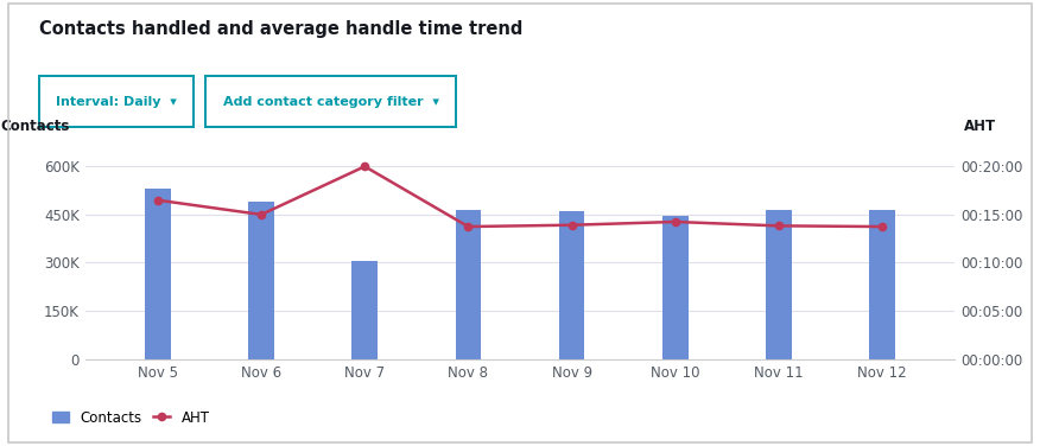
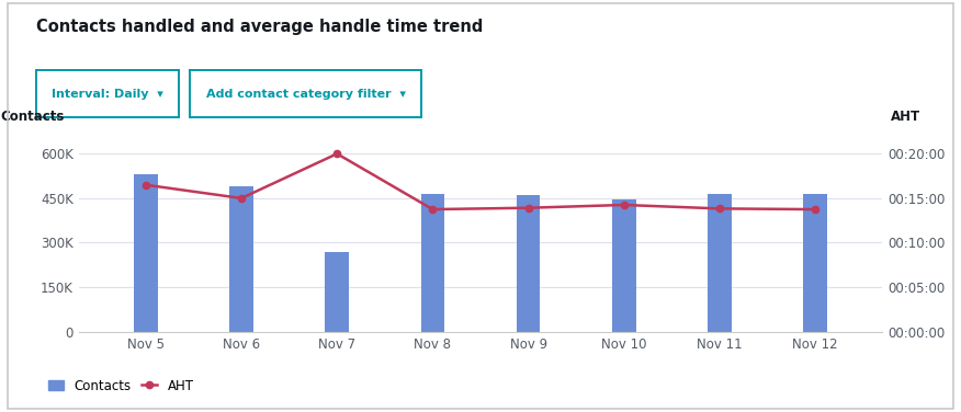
Contacts/Nov 7: 305K -> 270K
